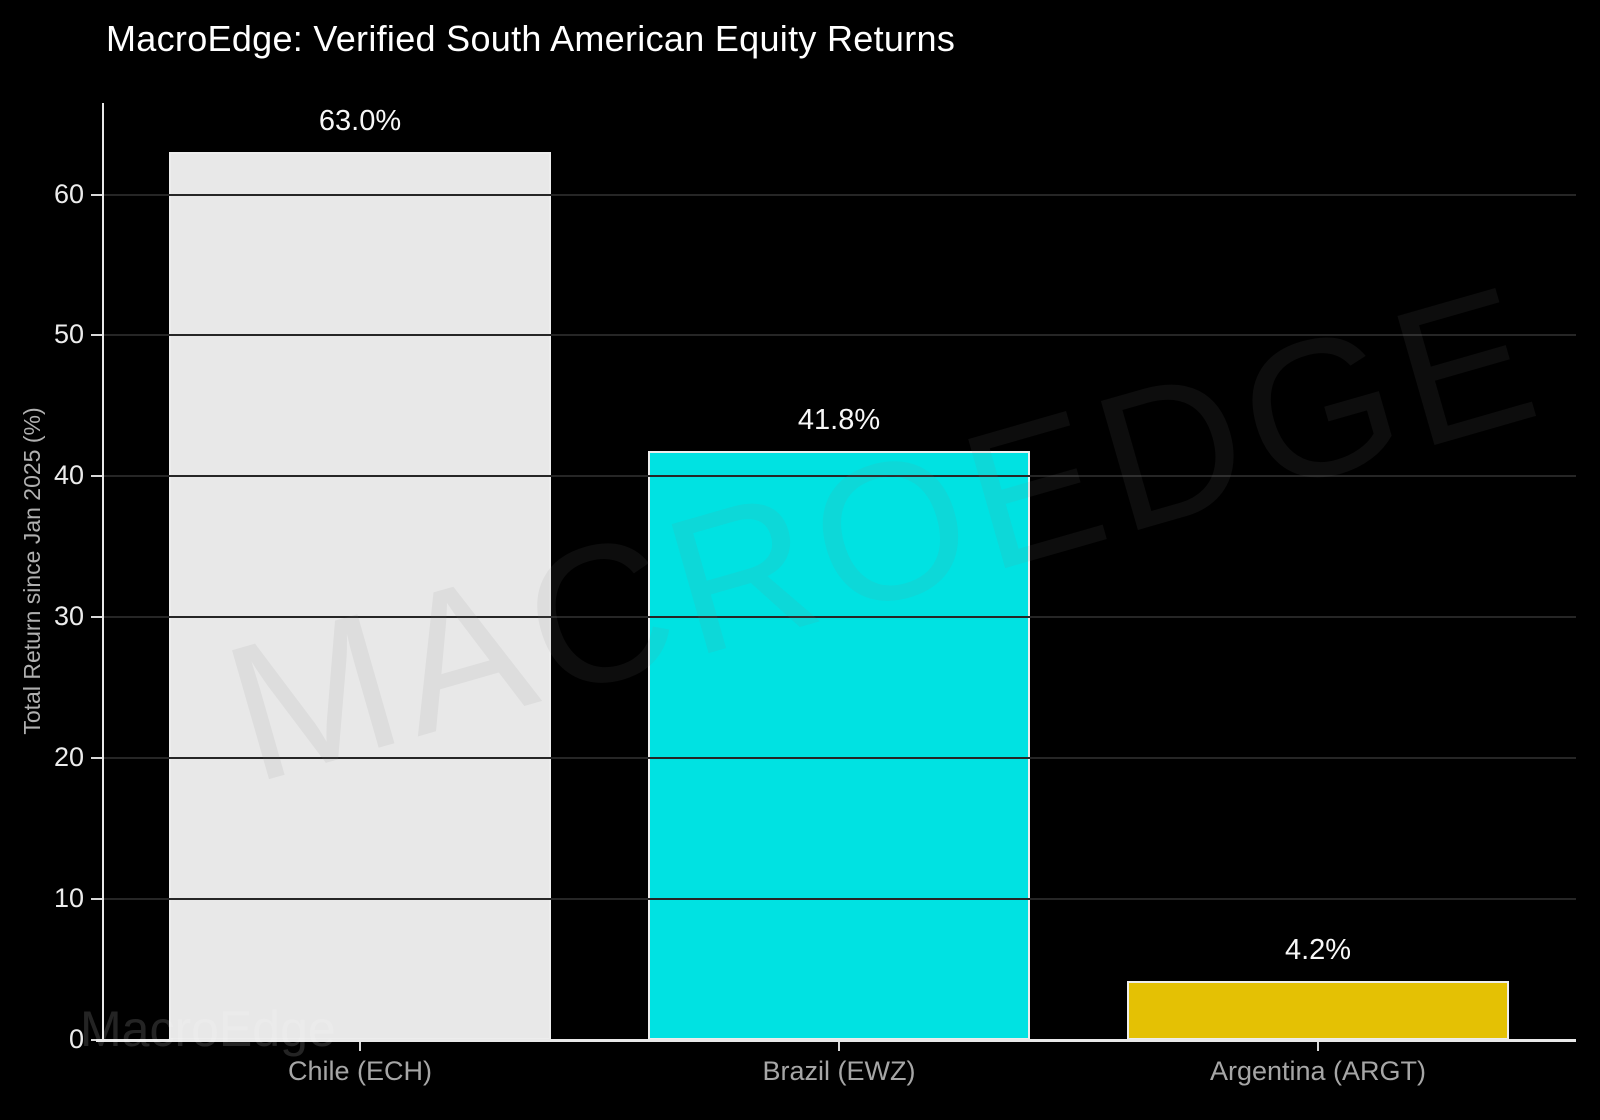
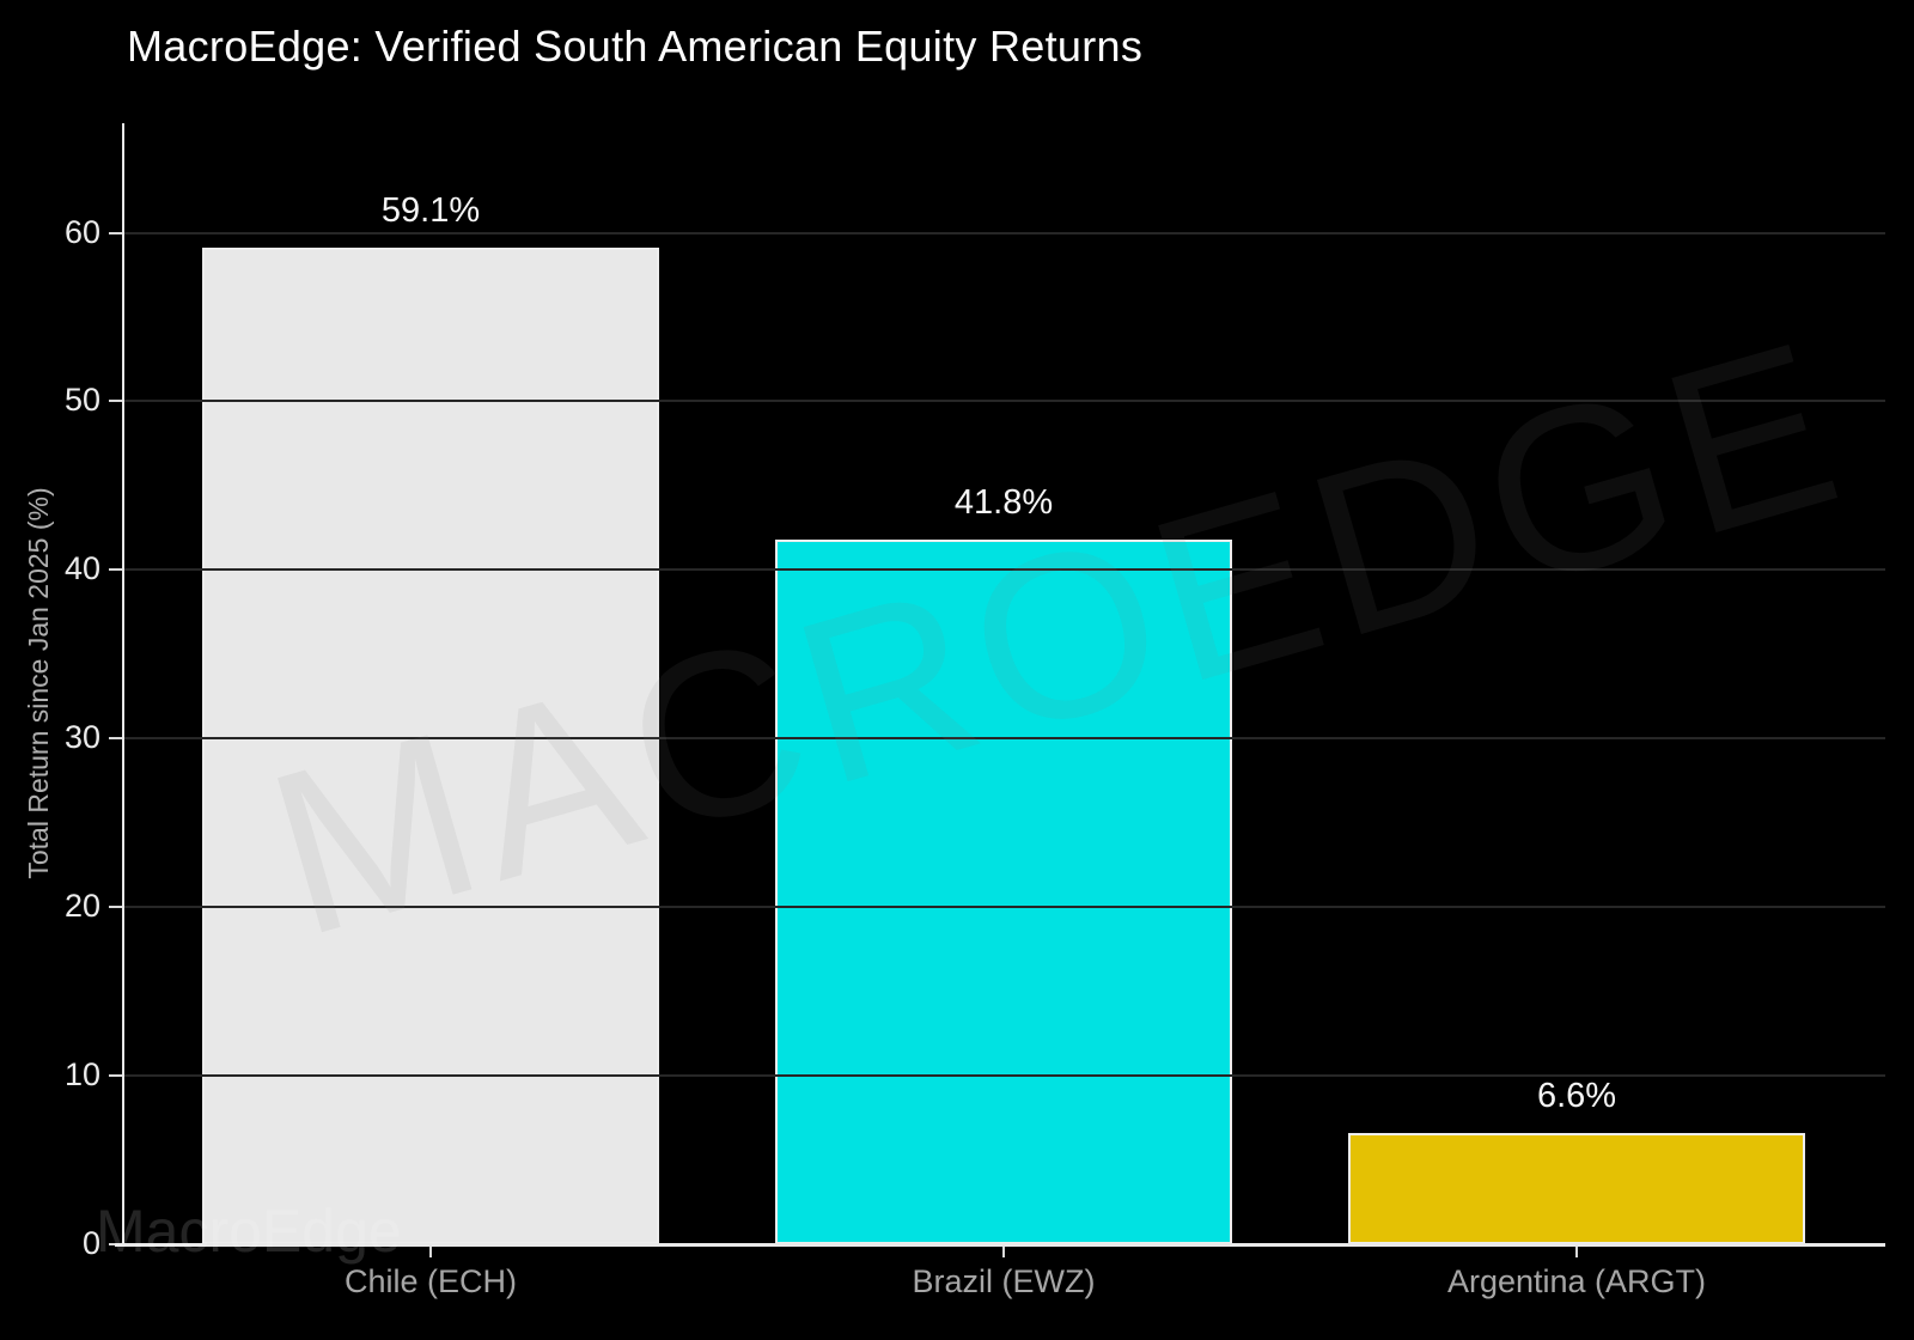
Chile (ECH): 63.0% -> 59.1%
Argentina (ARGT): 4.2% -> 6.6%
